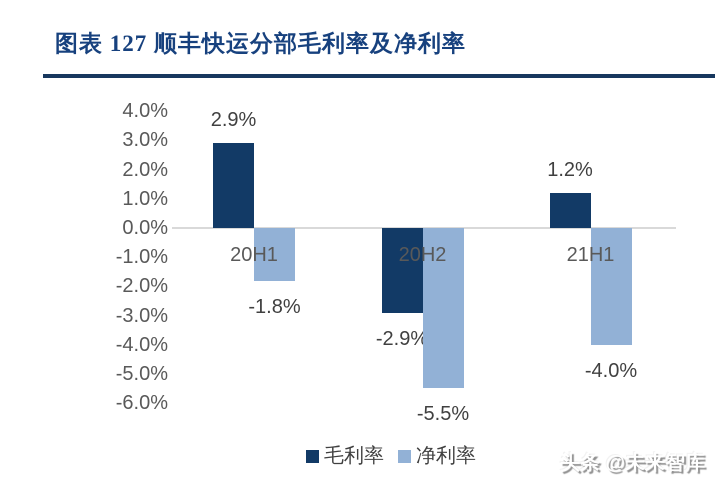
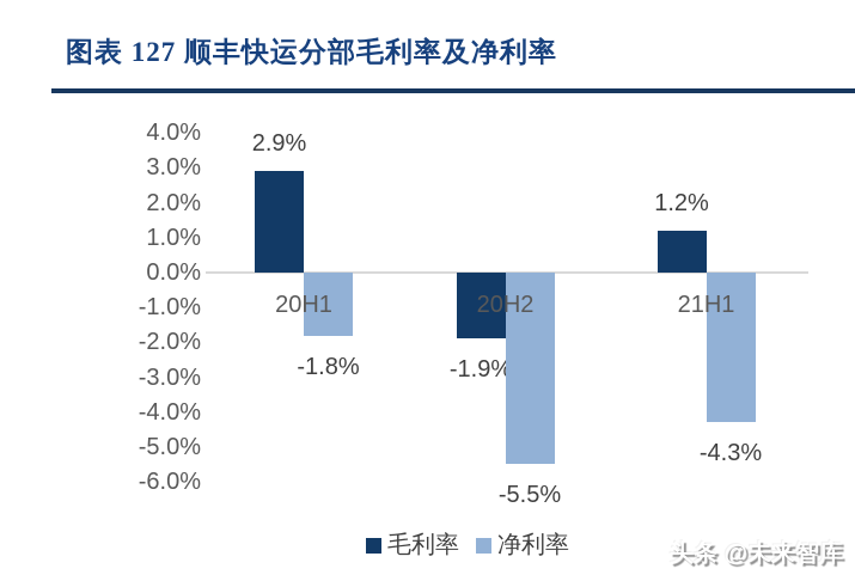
毛利率/20H2: -2.9% -> -1.9%
净利率/21H1: -4.0% -> -4.3%
